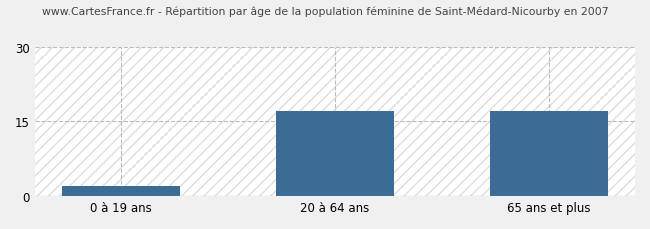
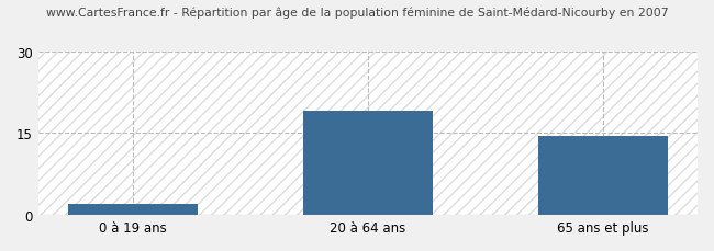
20 à 64 ans: 17.0 -> 19.0
65 ans et plus: 17.0 -> 14.5
